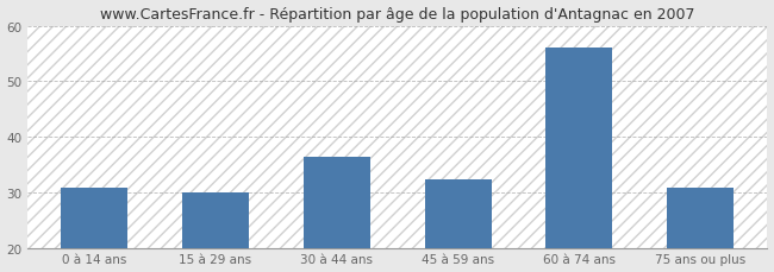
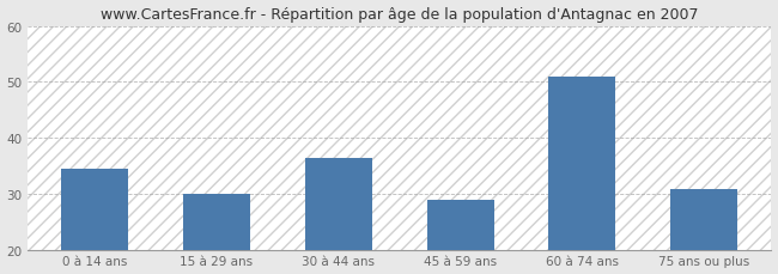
0 à 14 ans: 31.0 -> 34.5
45 à 59 ans: 32.5 -> 29.0
60 à 74 ans: 56.0 -> 51.0
